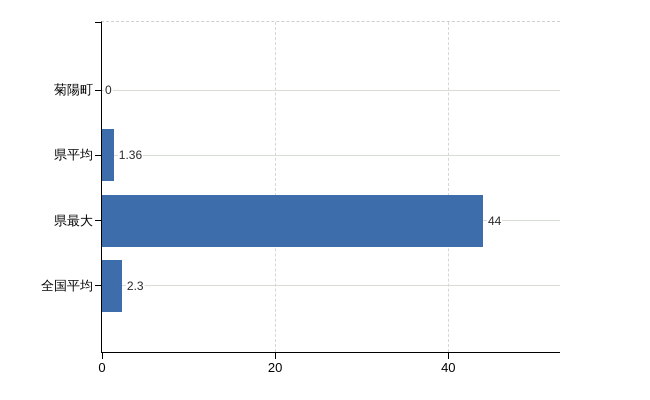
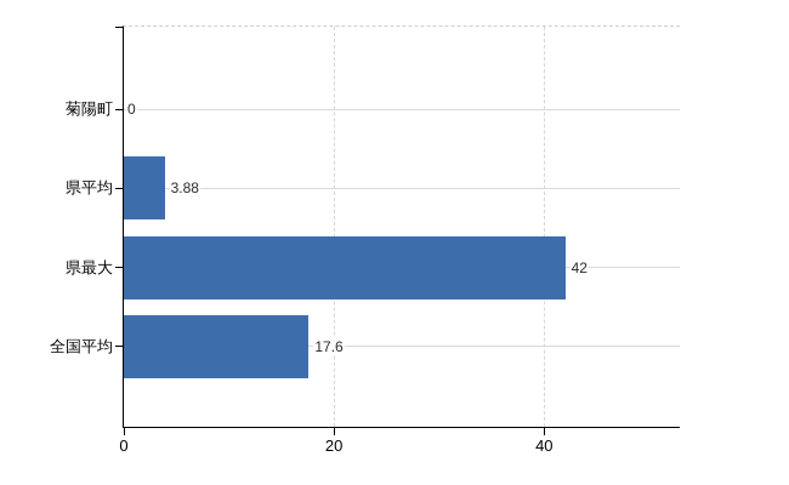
県平均: 1.36 -> 3.88
県最大: 44 -> 42
全国平均: 2.3 -> 17.6
